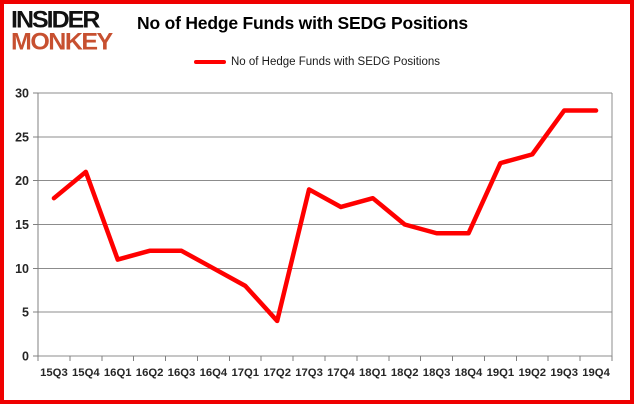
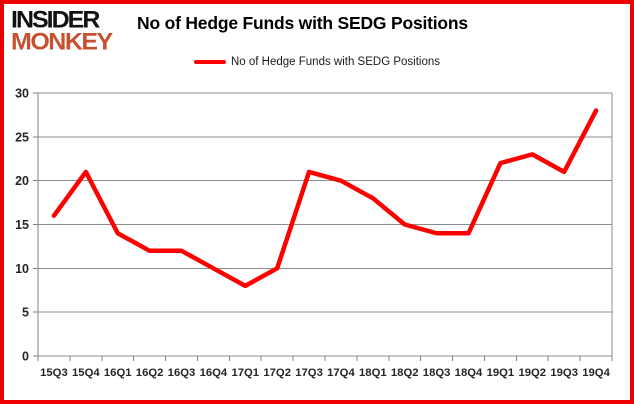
15Q3: 18 -> 16
16Q1: 11 -> 14
17Q2: 4 -> 10
17Q3: 19 -> 21
17Q4: 17 -> 20
19Q3: 28 -> 21
